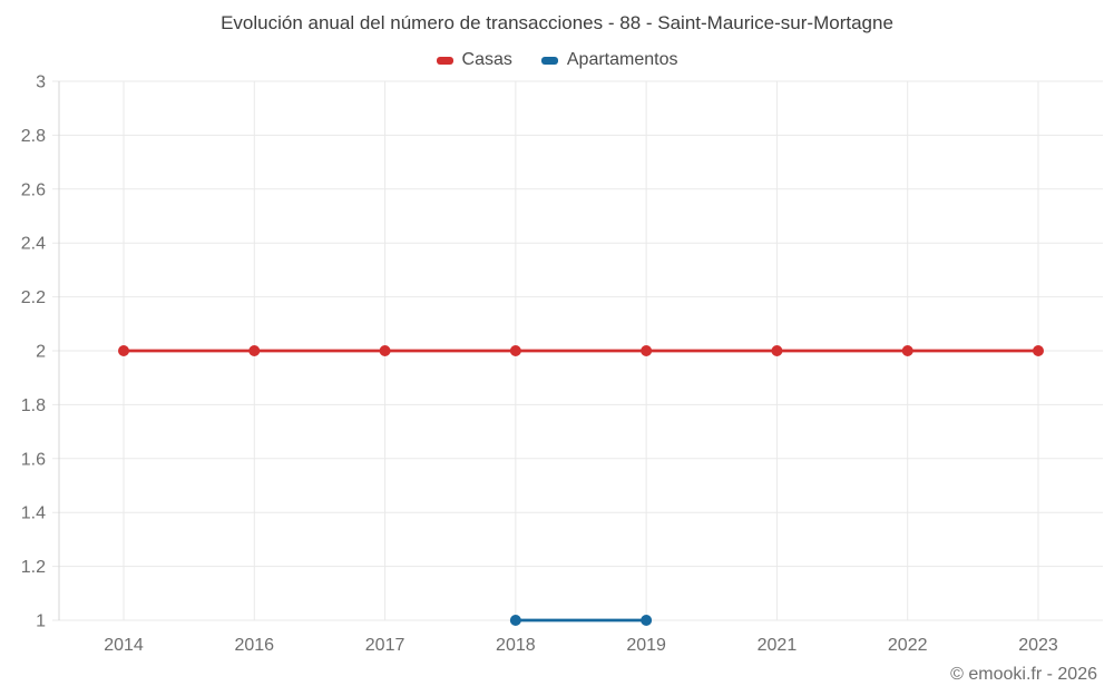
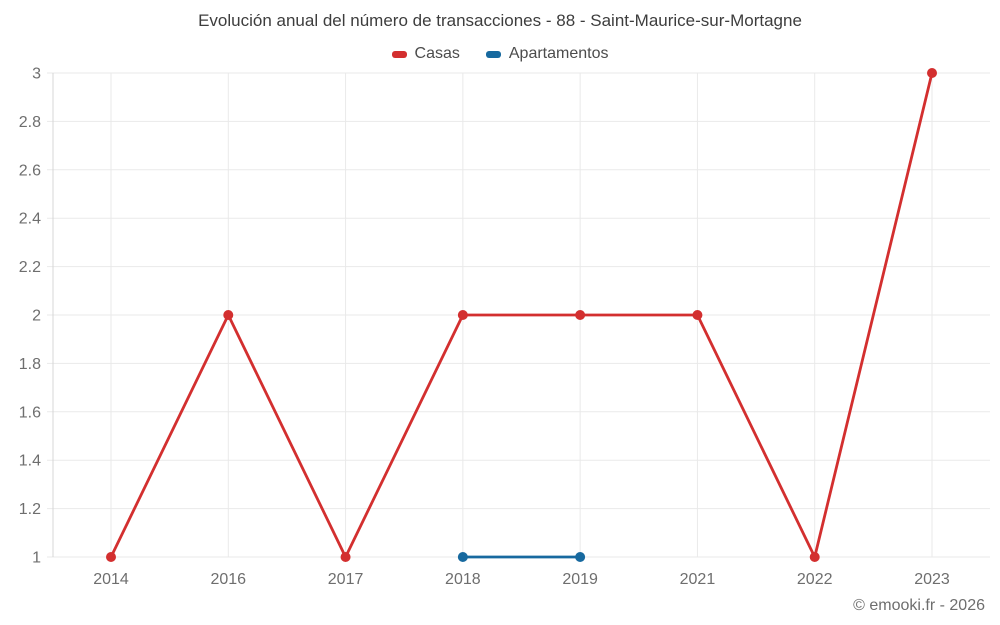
Casas/2014: 2 -> 1
Casas/2017: 2 -> 1
Casas/2022: 2 -> 1
Casas/2023: 2 -> 3
